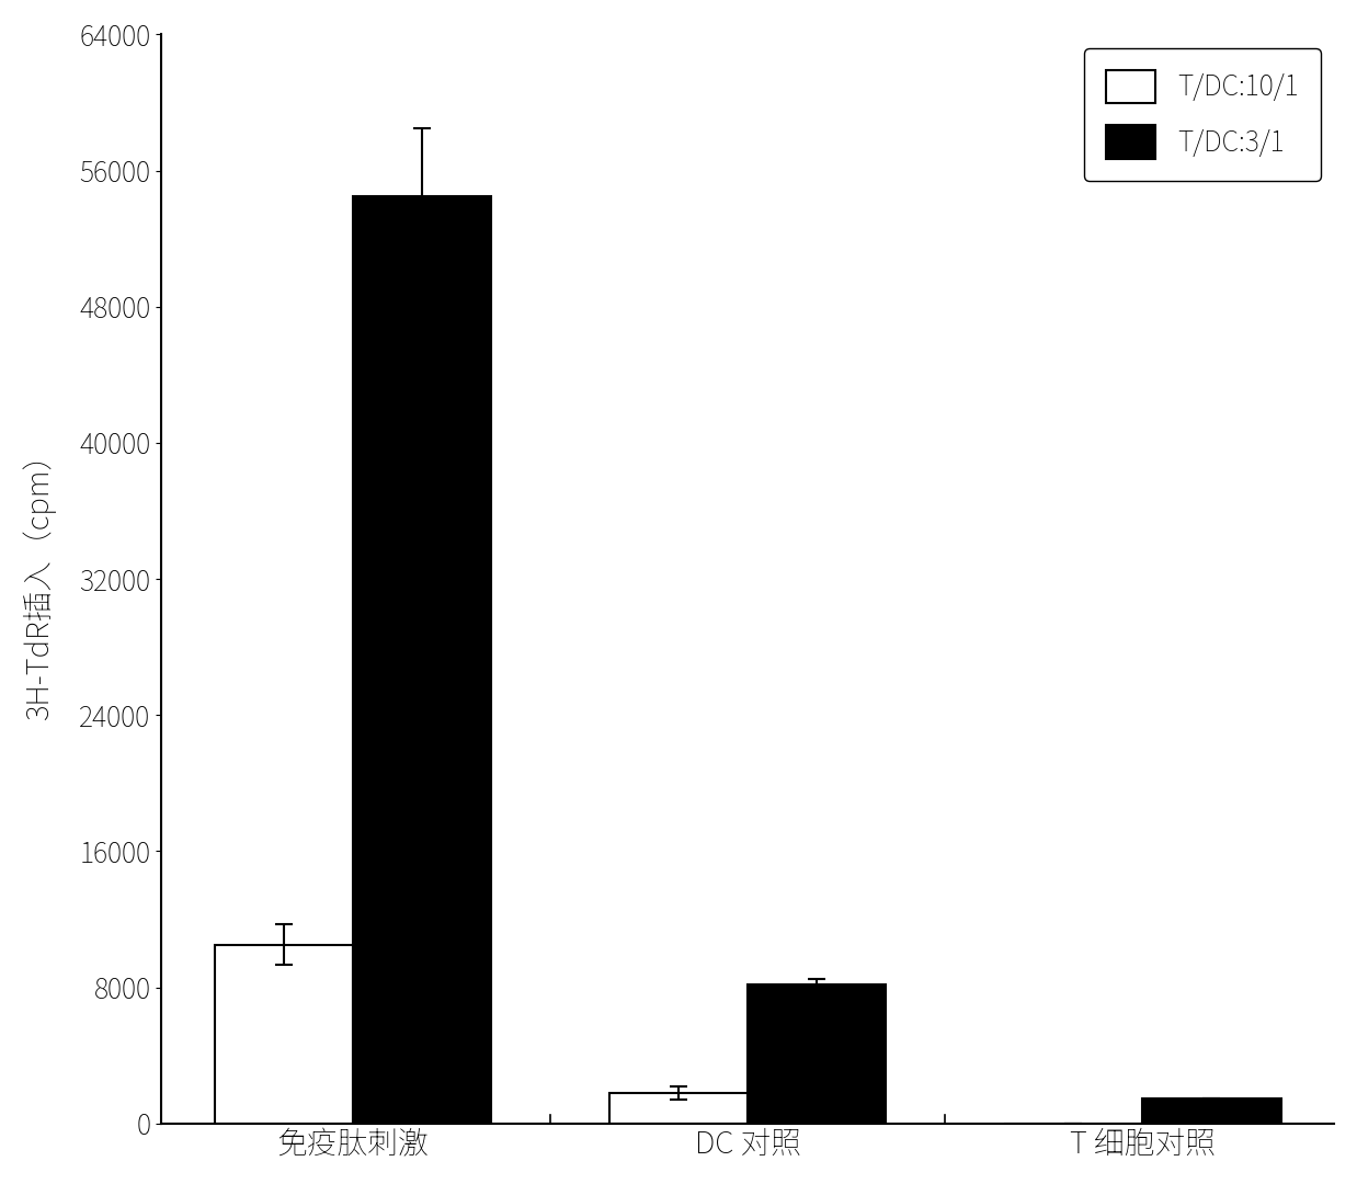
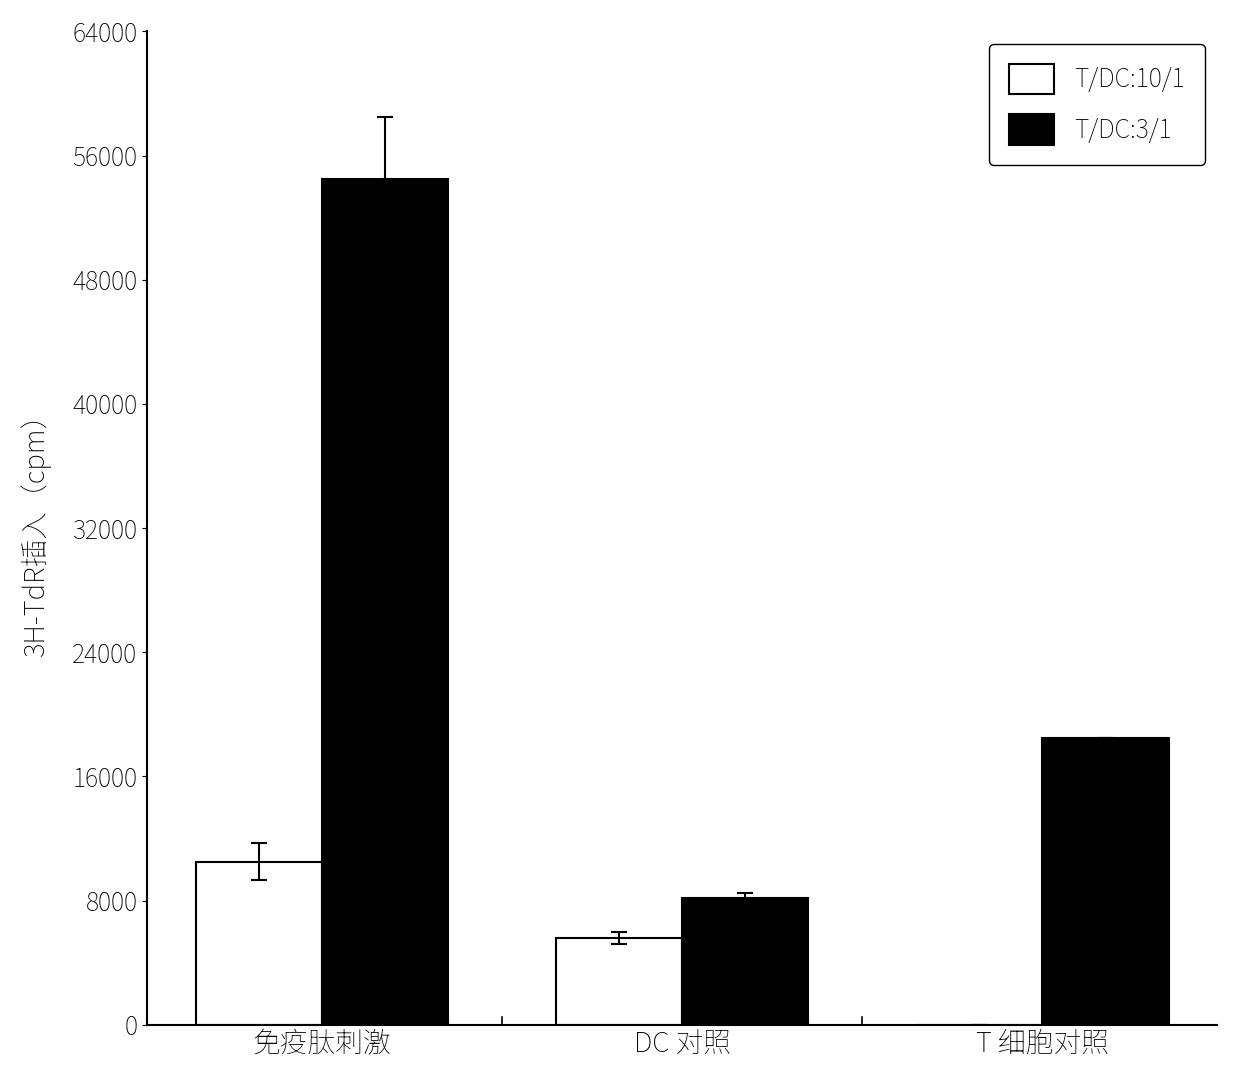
T/DC:10/1/DC 对照: 1800 -> 5600
T/DC:3/1/T 细胞对照: 1500 -> 18500
